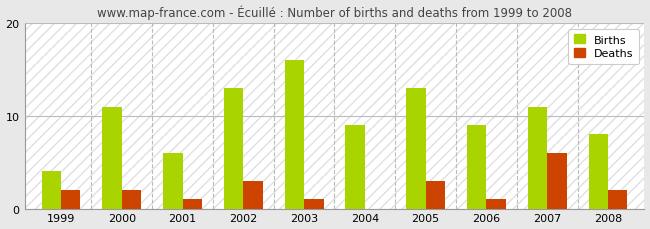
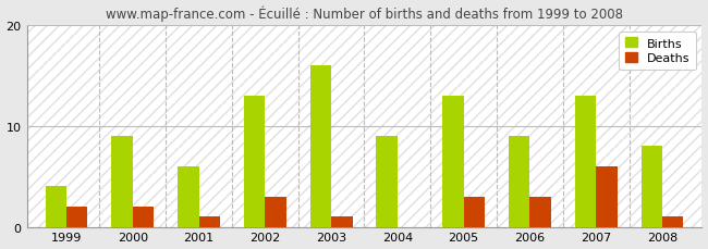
Births/2000: 11 -> 9
Deaths/2006: 1 -> 3
Births/2007: 11 -> 13
Deaths/2008: 2 -> 1
